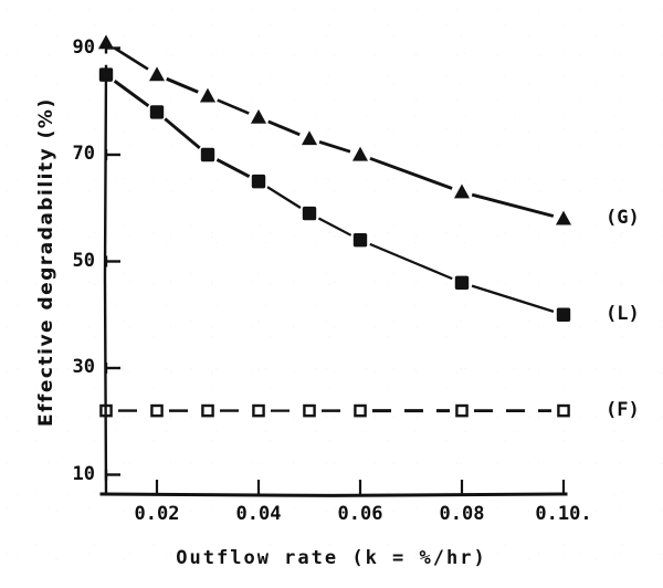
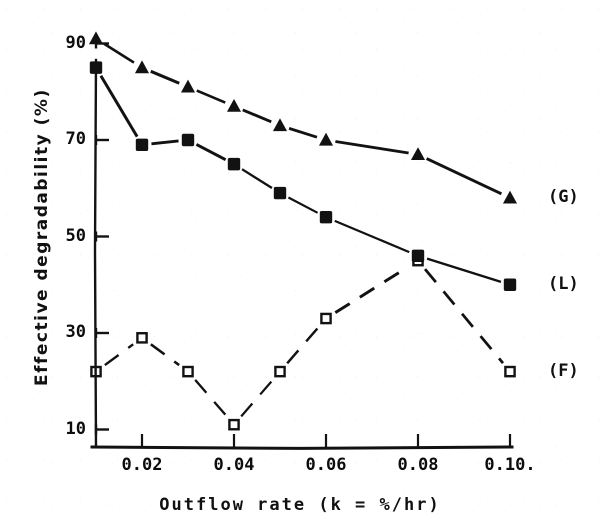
(L)/0.02: 78 -> 69
(F)/0.02: 22 -> 29
(F)/0.04: 22 -> 11
(F)/0.06: 22 -> 33
(G)/0.08: 63 -> 67
(F)/0.08: 22 -> 45
